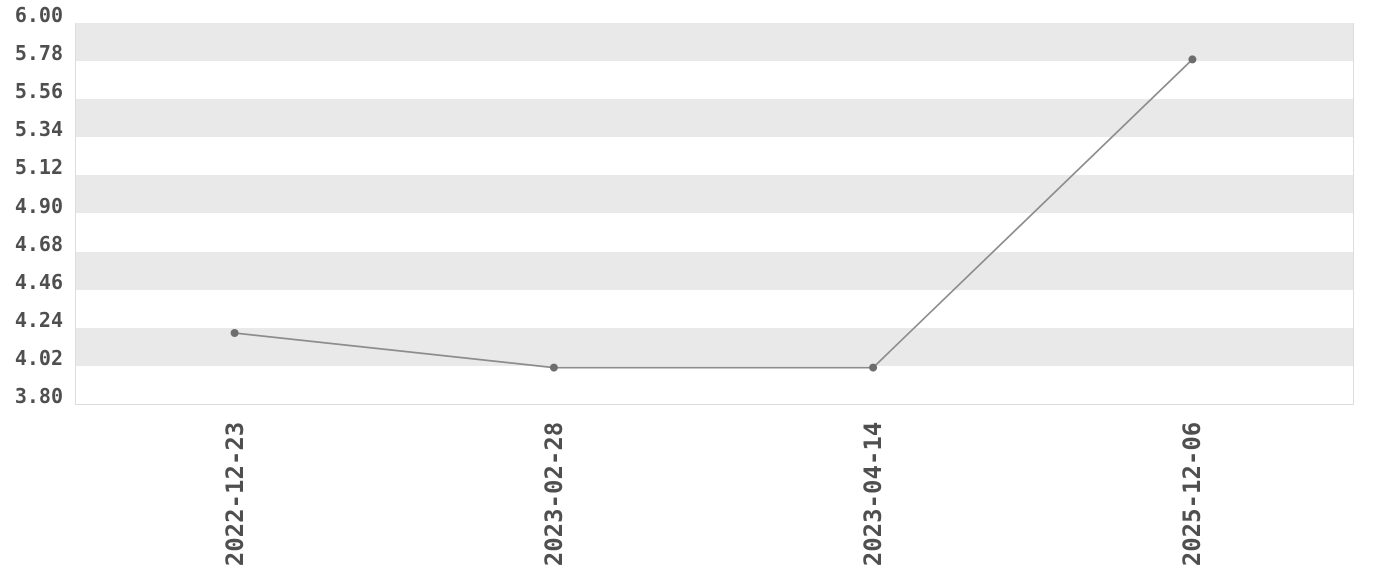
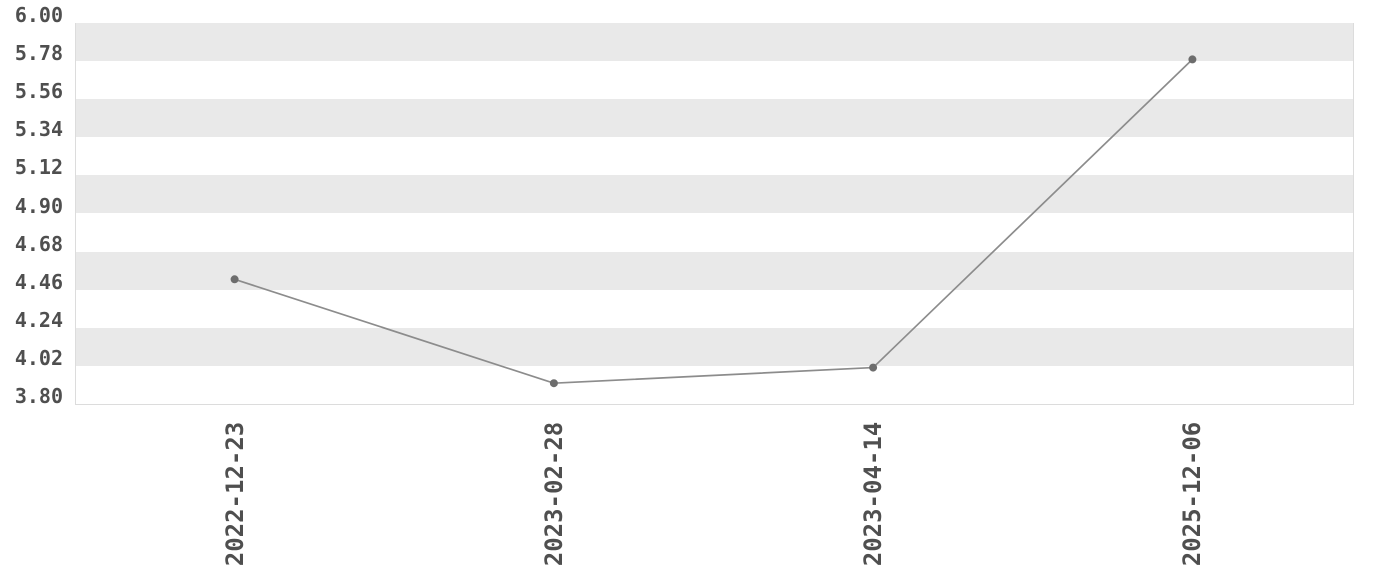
2022-12-23: 4.21 -> 4.52
2023-02-28: 4.01 -> 3.92
